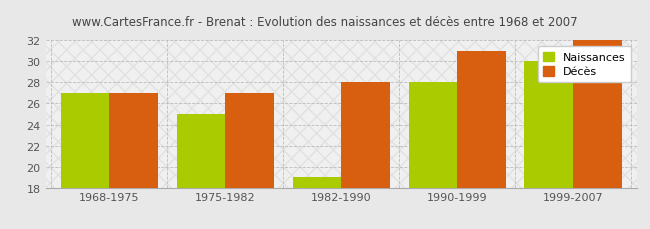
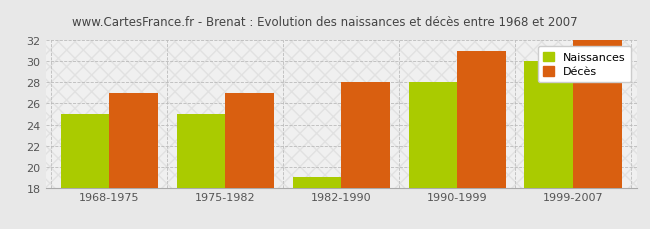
Naissances/1968-1975: 27 -> 25
